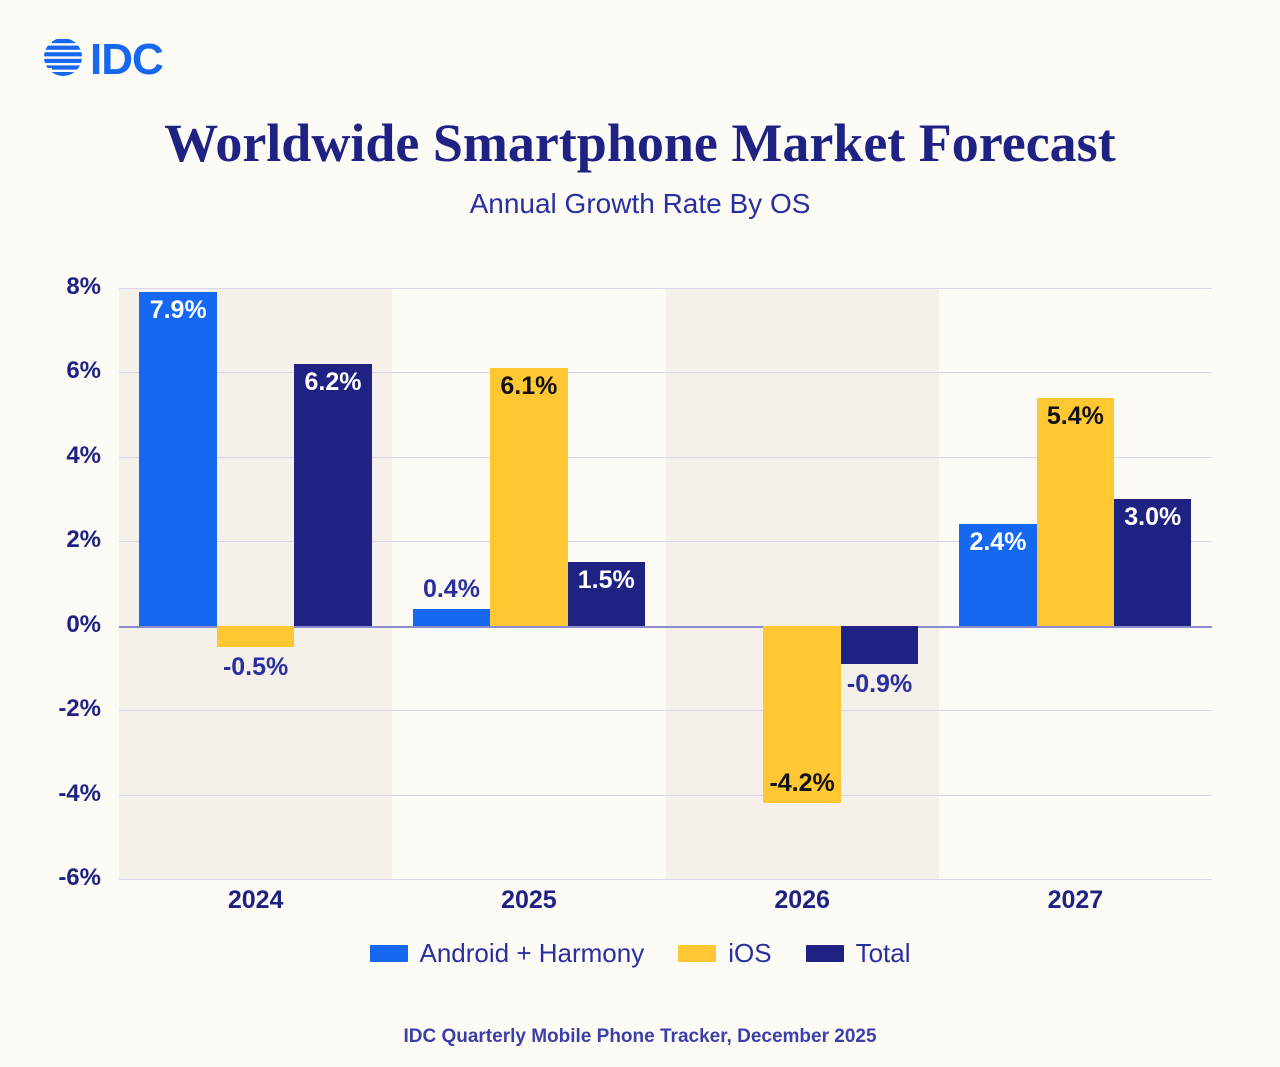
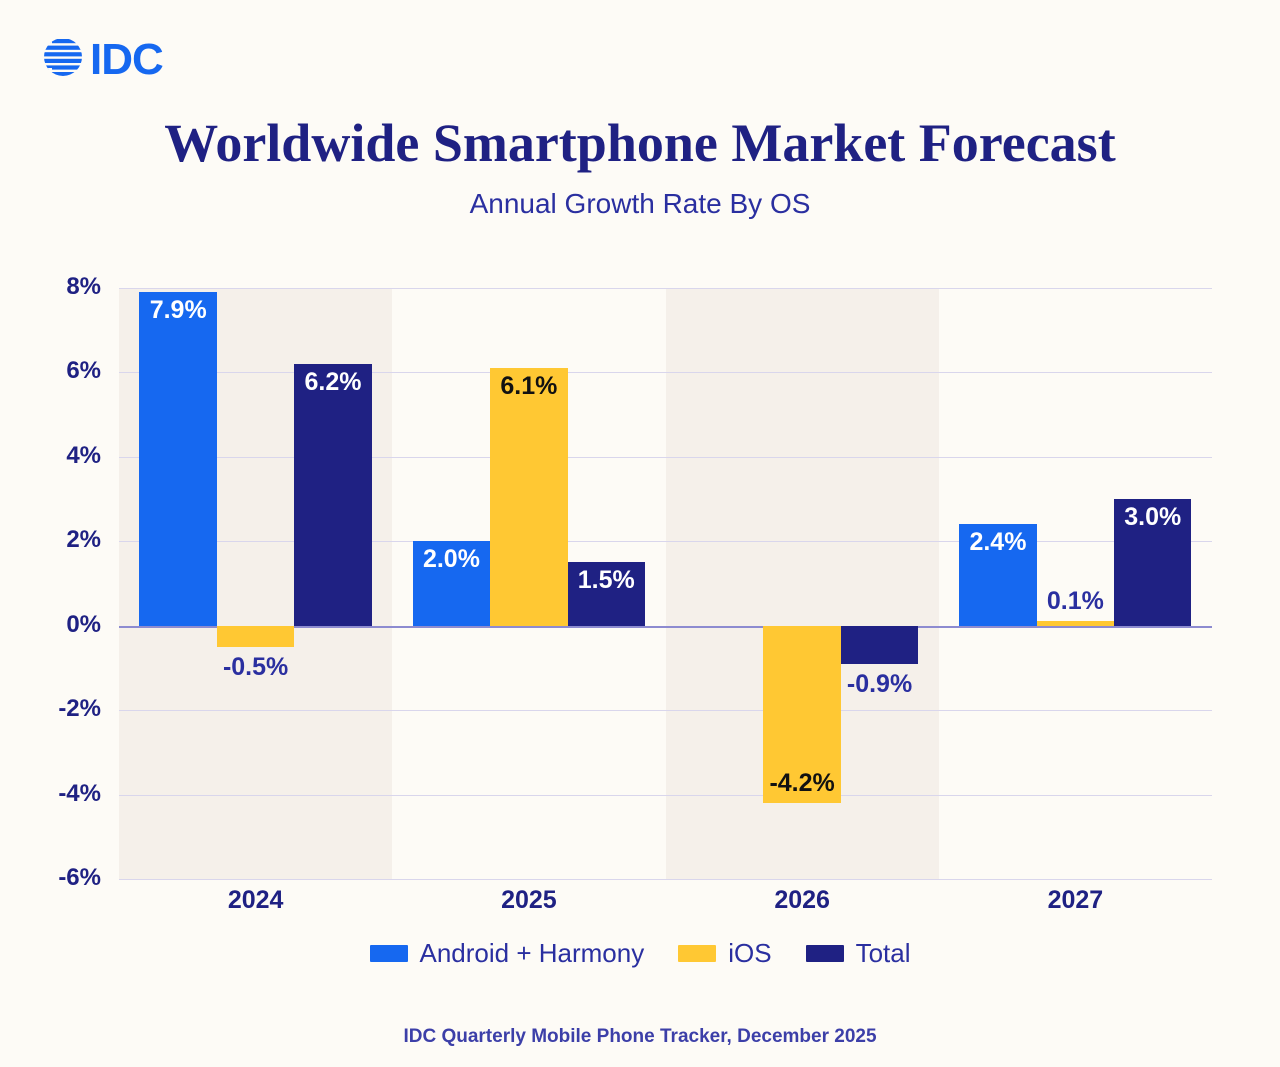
Android + Harmony/2025: 0.4% -> 2.0%
iOS/2027: 5.4% -> 0.1%
